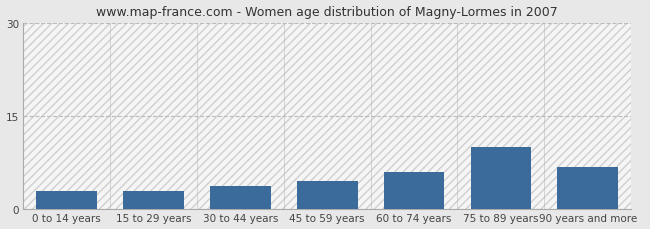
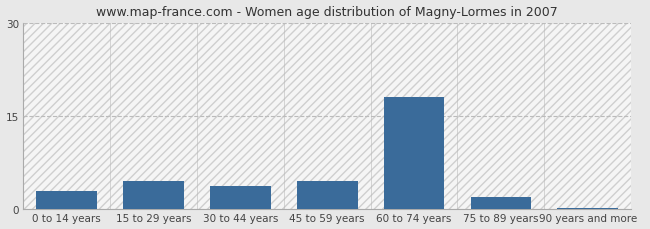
15 to 29 years: 3.0 -> 4.5
60 to 74 years: 6.0 -> 18.0
75 to 89 years: 10.0 -> 2.0
90 years and more: 6.8 -> 0.1
